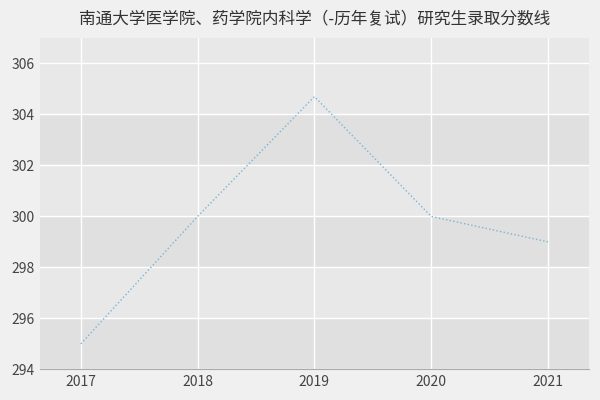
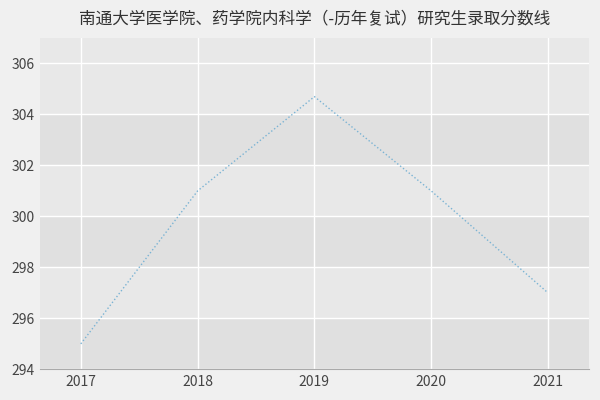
2018: 300.0 -> 301.0
2020: 300.0 -> 301.0
2021: 299.0 -> 297.0
